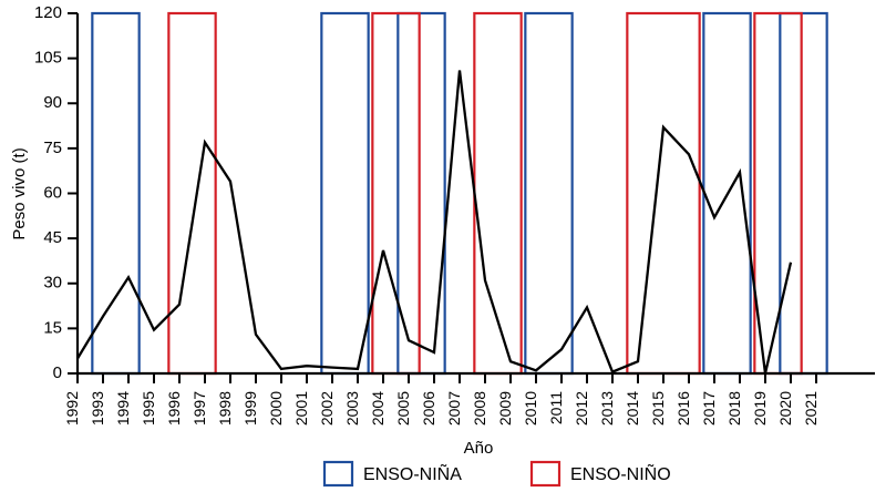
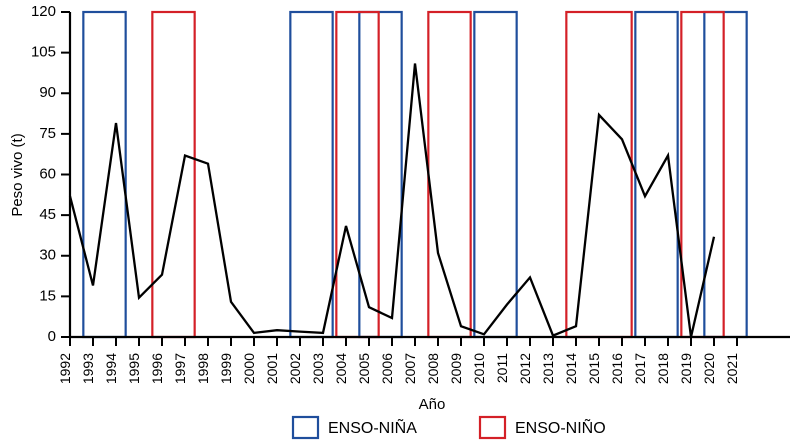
1992: 5 -> 52
1994: 32 -> 79
1997: 77 -> 67
2011: 8 -> 12
